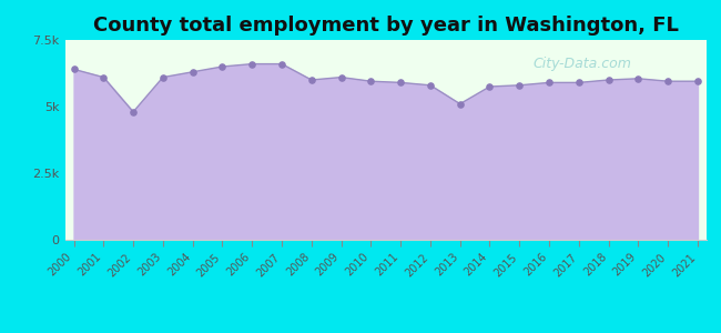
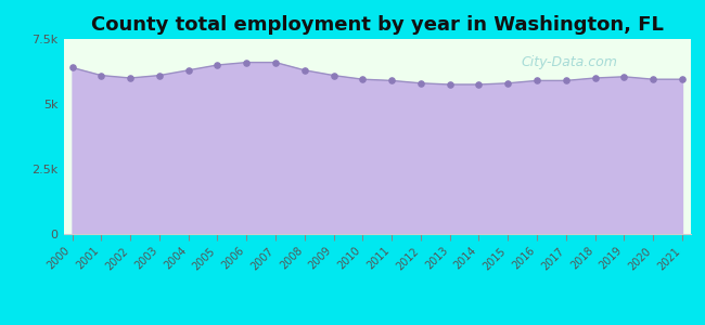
2002: 4.80k -> 6.00k
2008: 6.00k -> 6.30k
2013: 5.10k -> 5.75k
